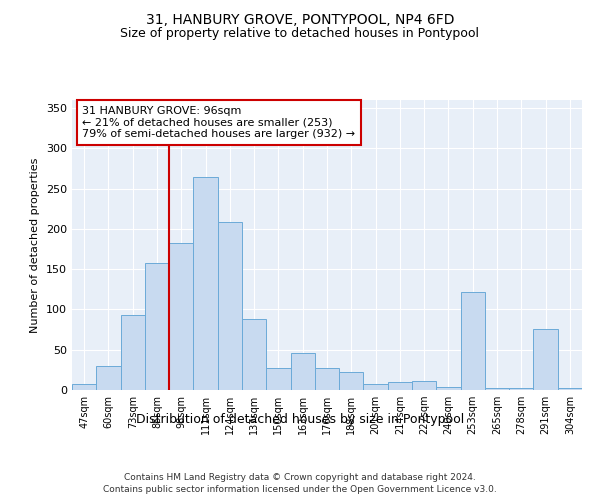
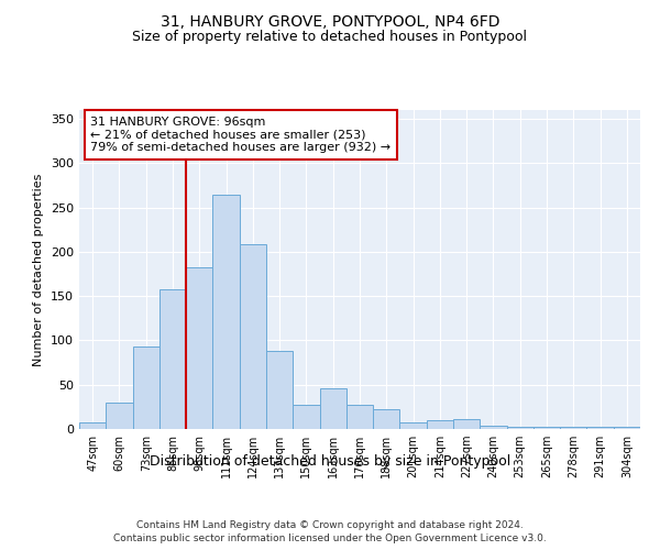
253sqm: 122 -> 2
291sqm: 76 -> 2
